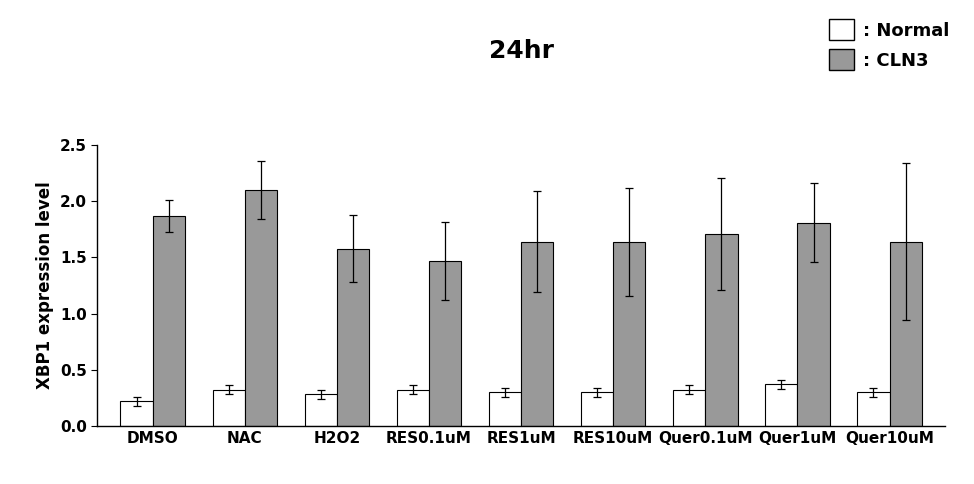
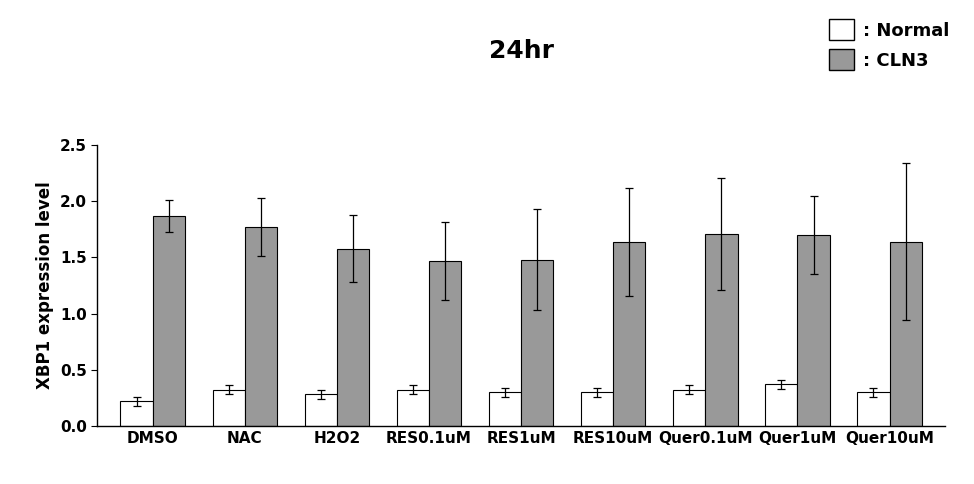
: CLN3/NAC: 2.10 -> 1.77
: CLN3/RES1uM: 1.64 -> 1.48
: CLN3/Quer1uM: 1.81 -> 1.70
